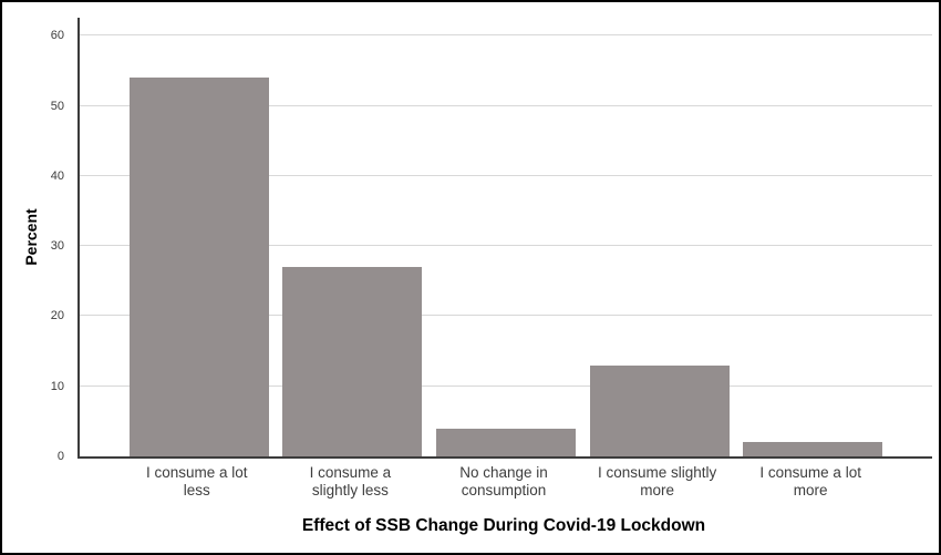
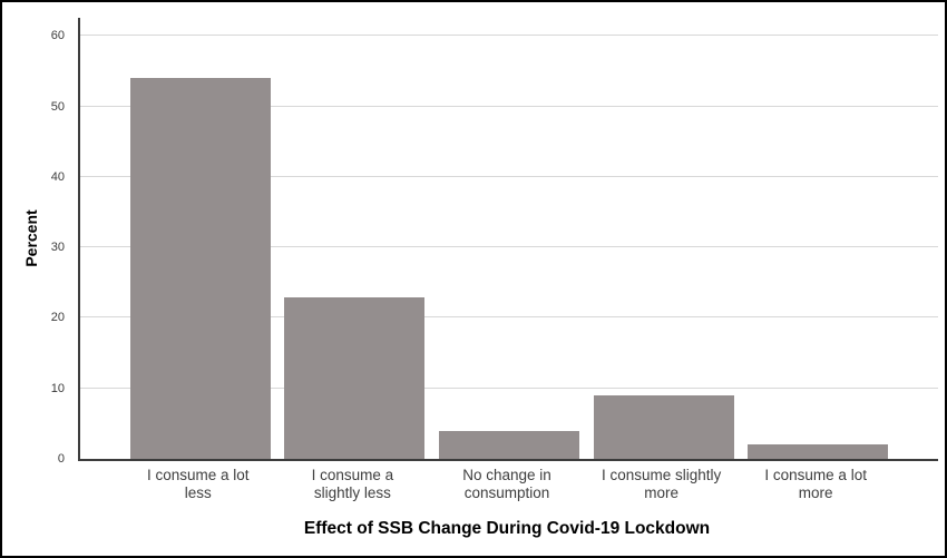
I consume a slightly less: 27 -> 23
I consume slightly more: 13 -> 9
